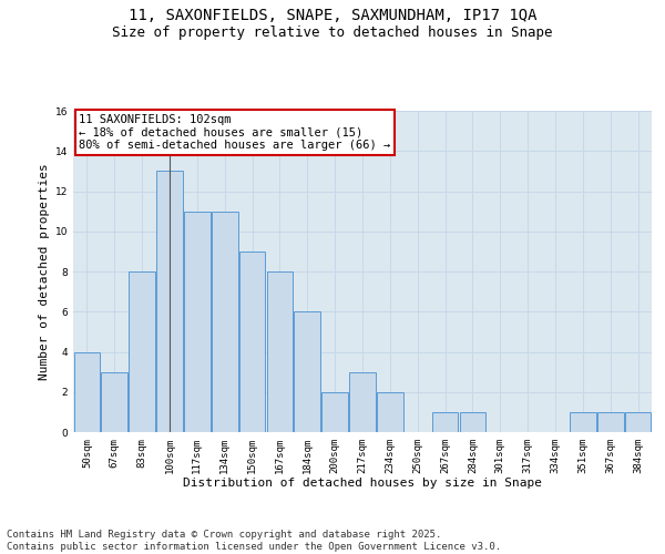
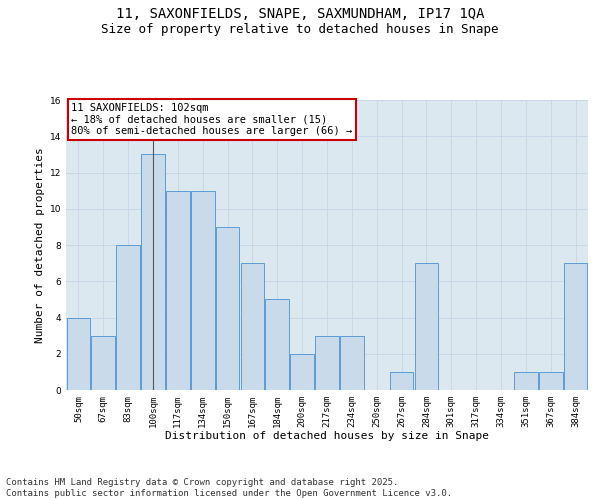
167sqm: 8 -> 7
184sqm: 6 -> 5
234sqm: 2 -> 3
284sqm: 1 -> 7
384sqm: 1 -> 7
